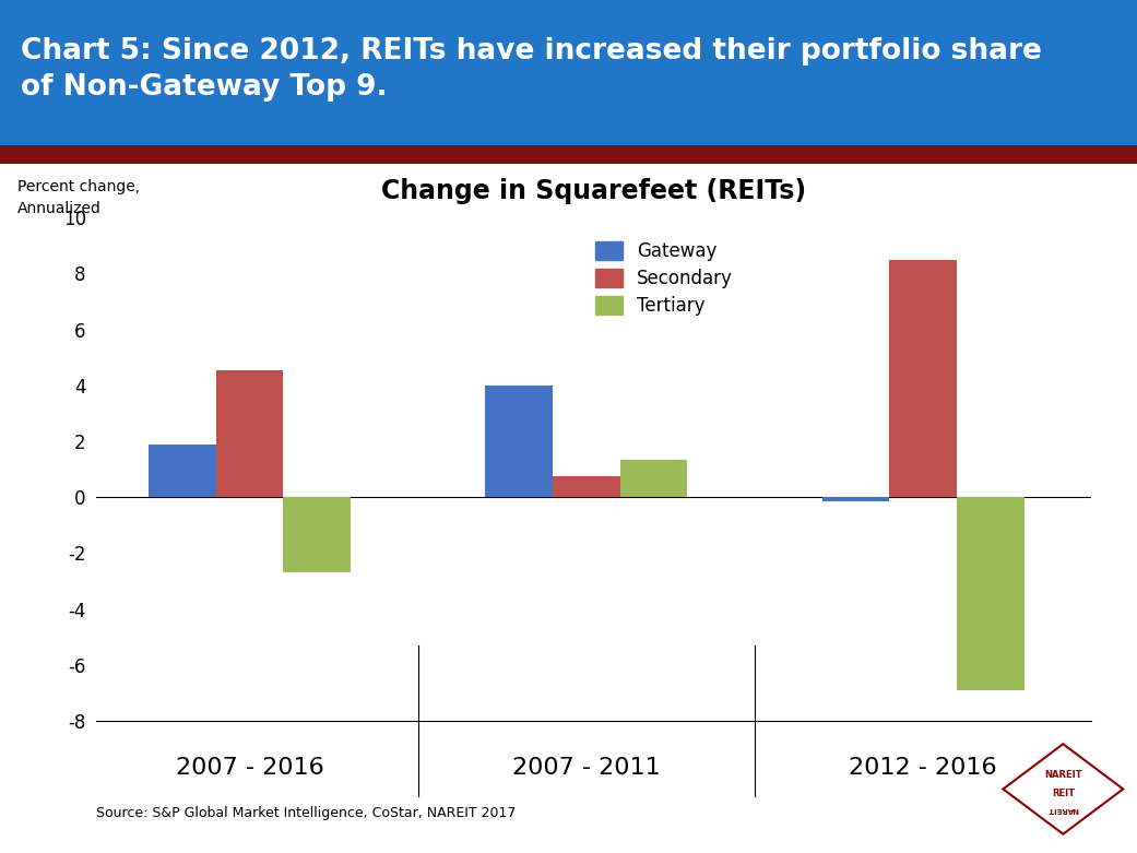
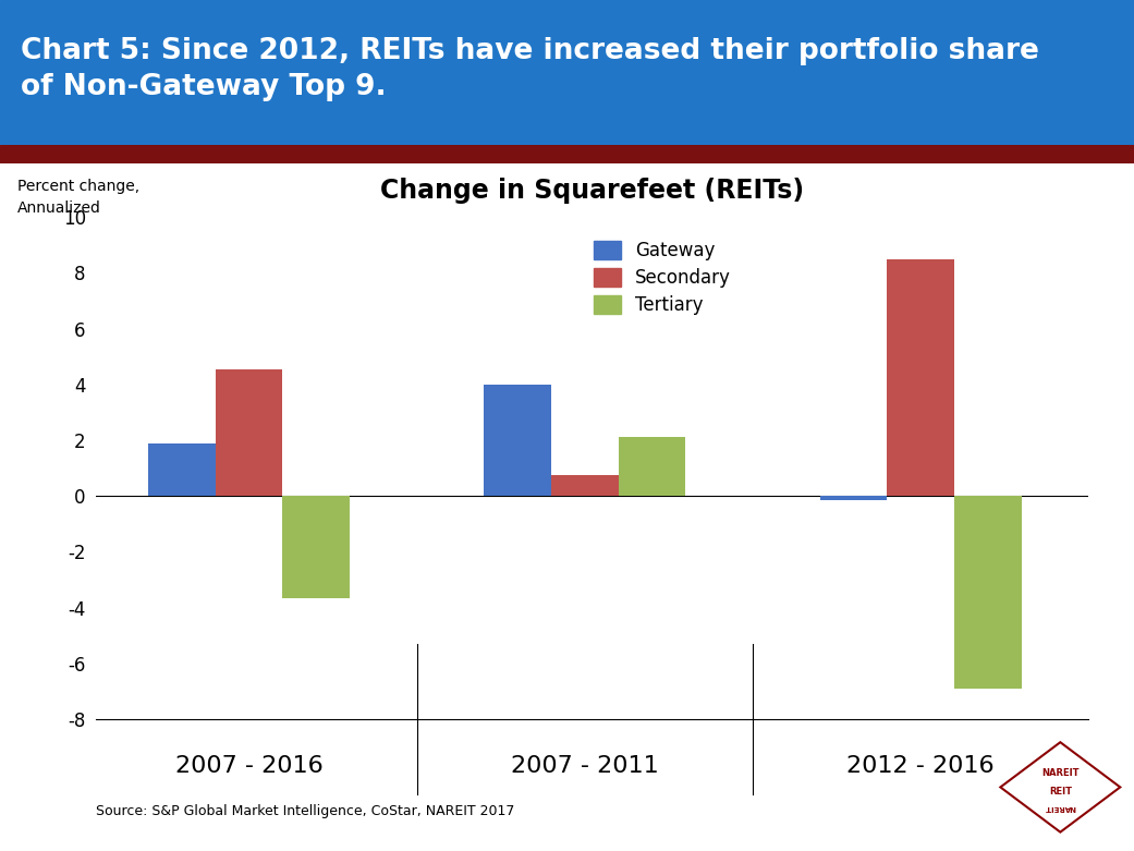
Tertiary/2007 - 2016: -2.70 -> -3.65
Tertiary/2007 - 2011: 1.35 -> 2.10
